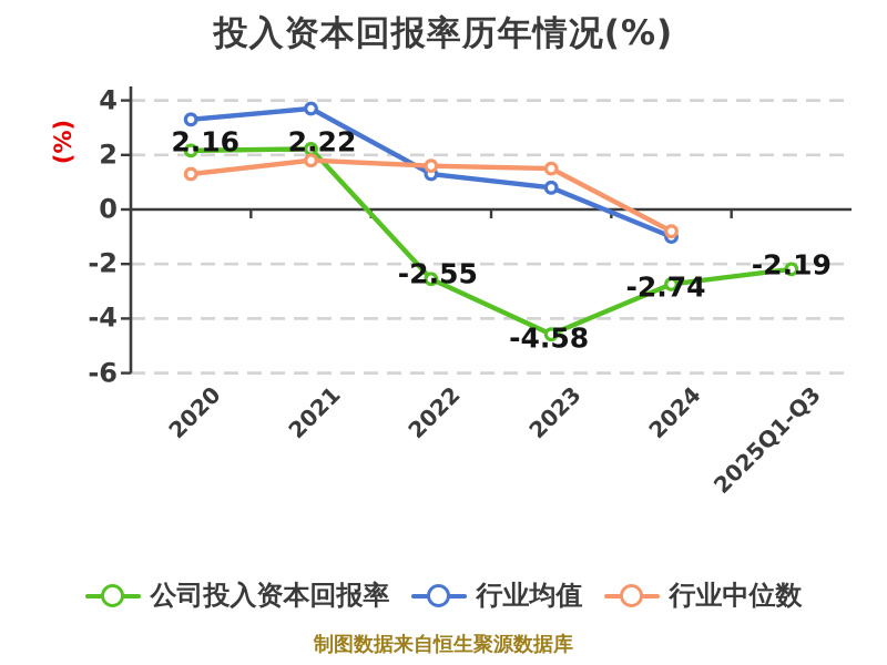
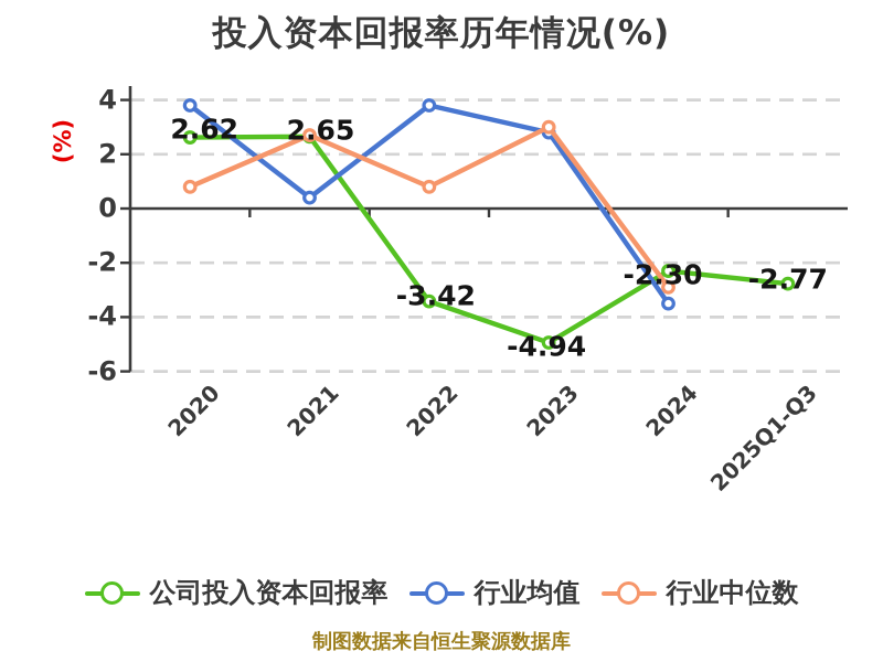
公司投入资本回报率/2020: 2.16 -> 2.62
行业均值/2020: 3.3 -> 3.8
行业中位数/2020: 1.3 -> 0.8
公司投入资本回报率/2021: 2.22 -> 2.65
行业均值/2021: 3.7 -> 0.4
行业中位数/2021: 1.8 -> 2.7
公司投入资本回报率/2022: -2.55 -> -3.42
行业均值/2022: 1.3 -> 3.8
行业中位数/2022: 1.6 -> 0.8
公司投入资本回报率/2023: -4.58 -> -4.94
行业均值/2023: 0.8 -> 2.8
行业中位数/2023: 1.5 -> 3.0
公司投入资本回报率/2024: -2.74 -> -2.30
行业均值/2024: -1.0 -> -3.5
行业中位数/2024: -0.8 -> -2.9
公司投入资本回报率/2025Q1-Q3: -2.19 -> -2.77
